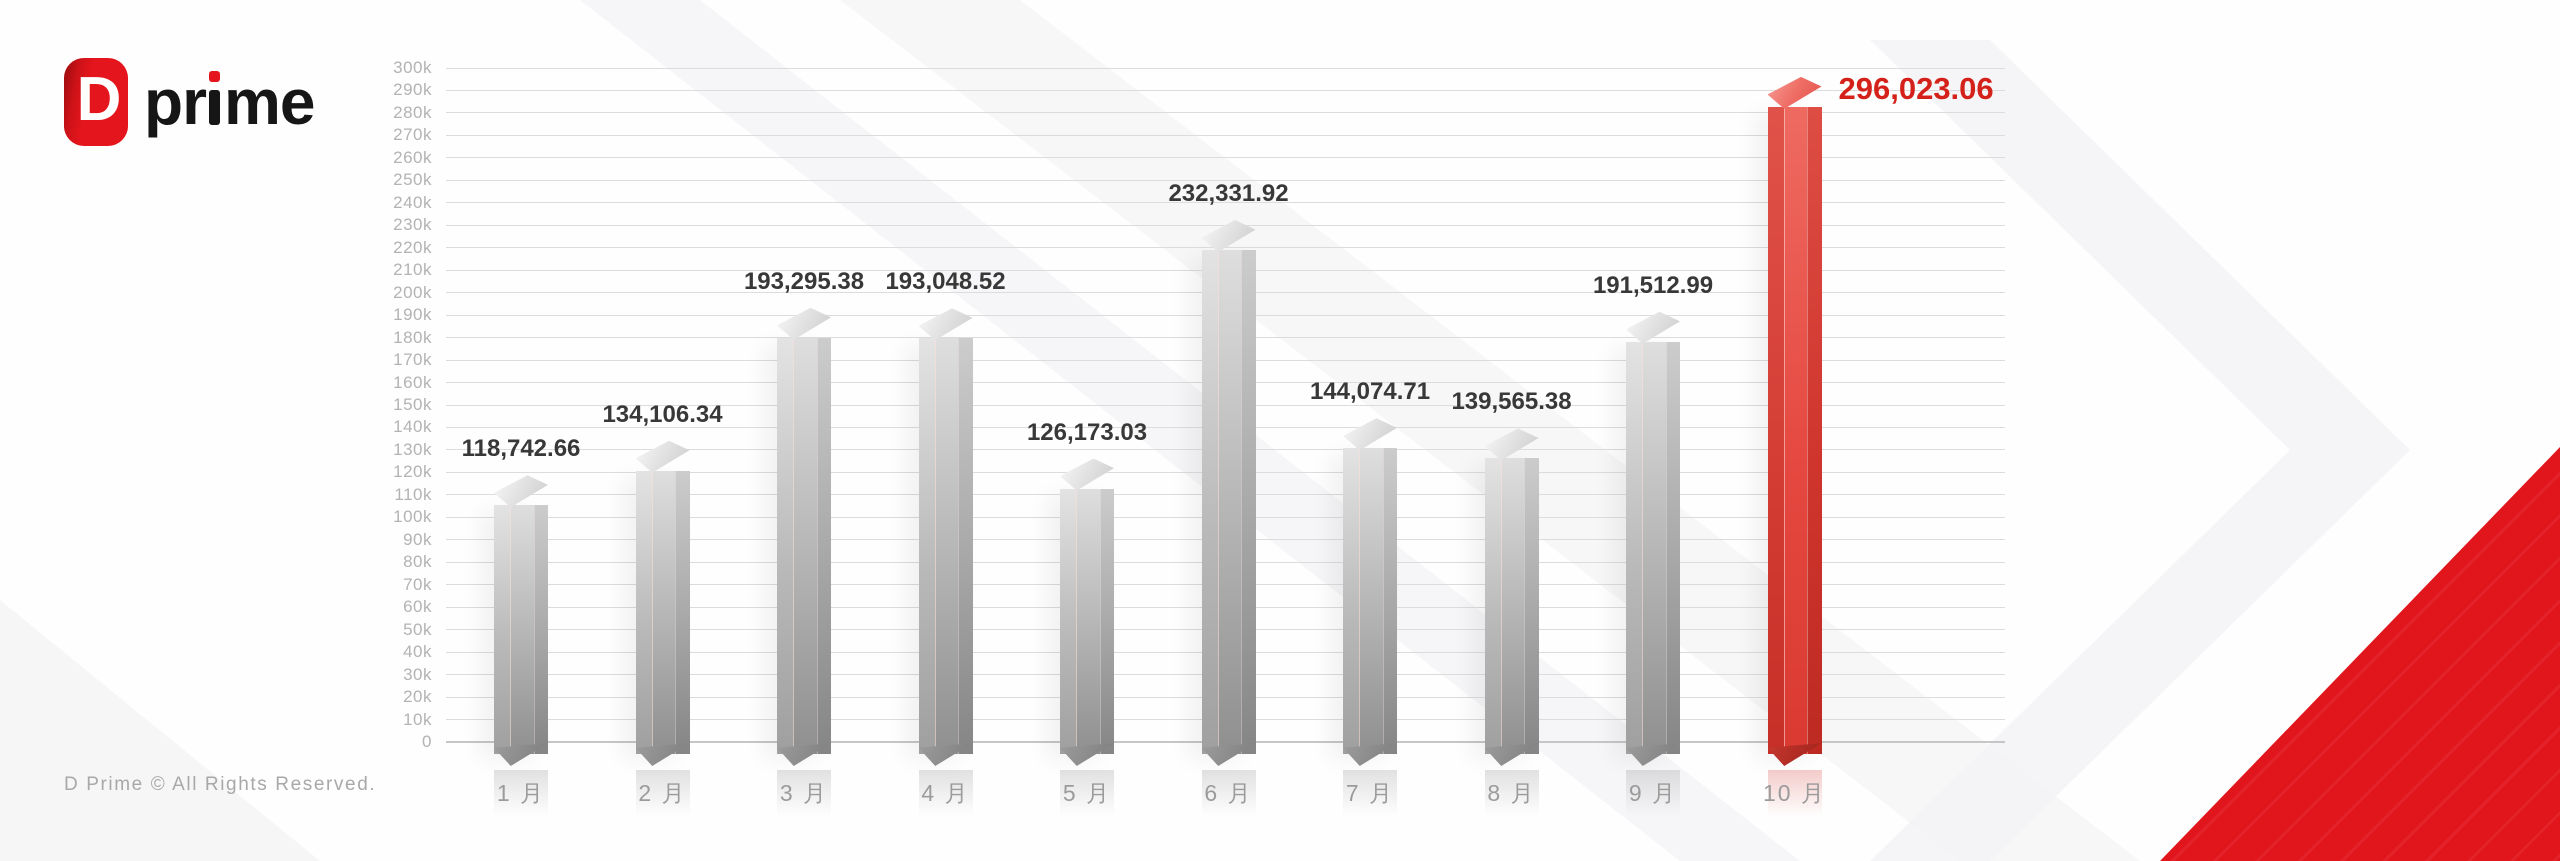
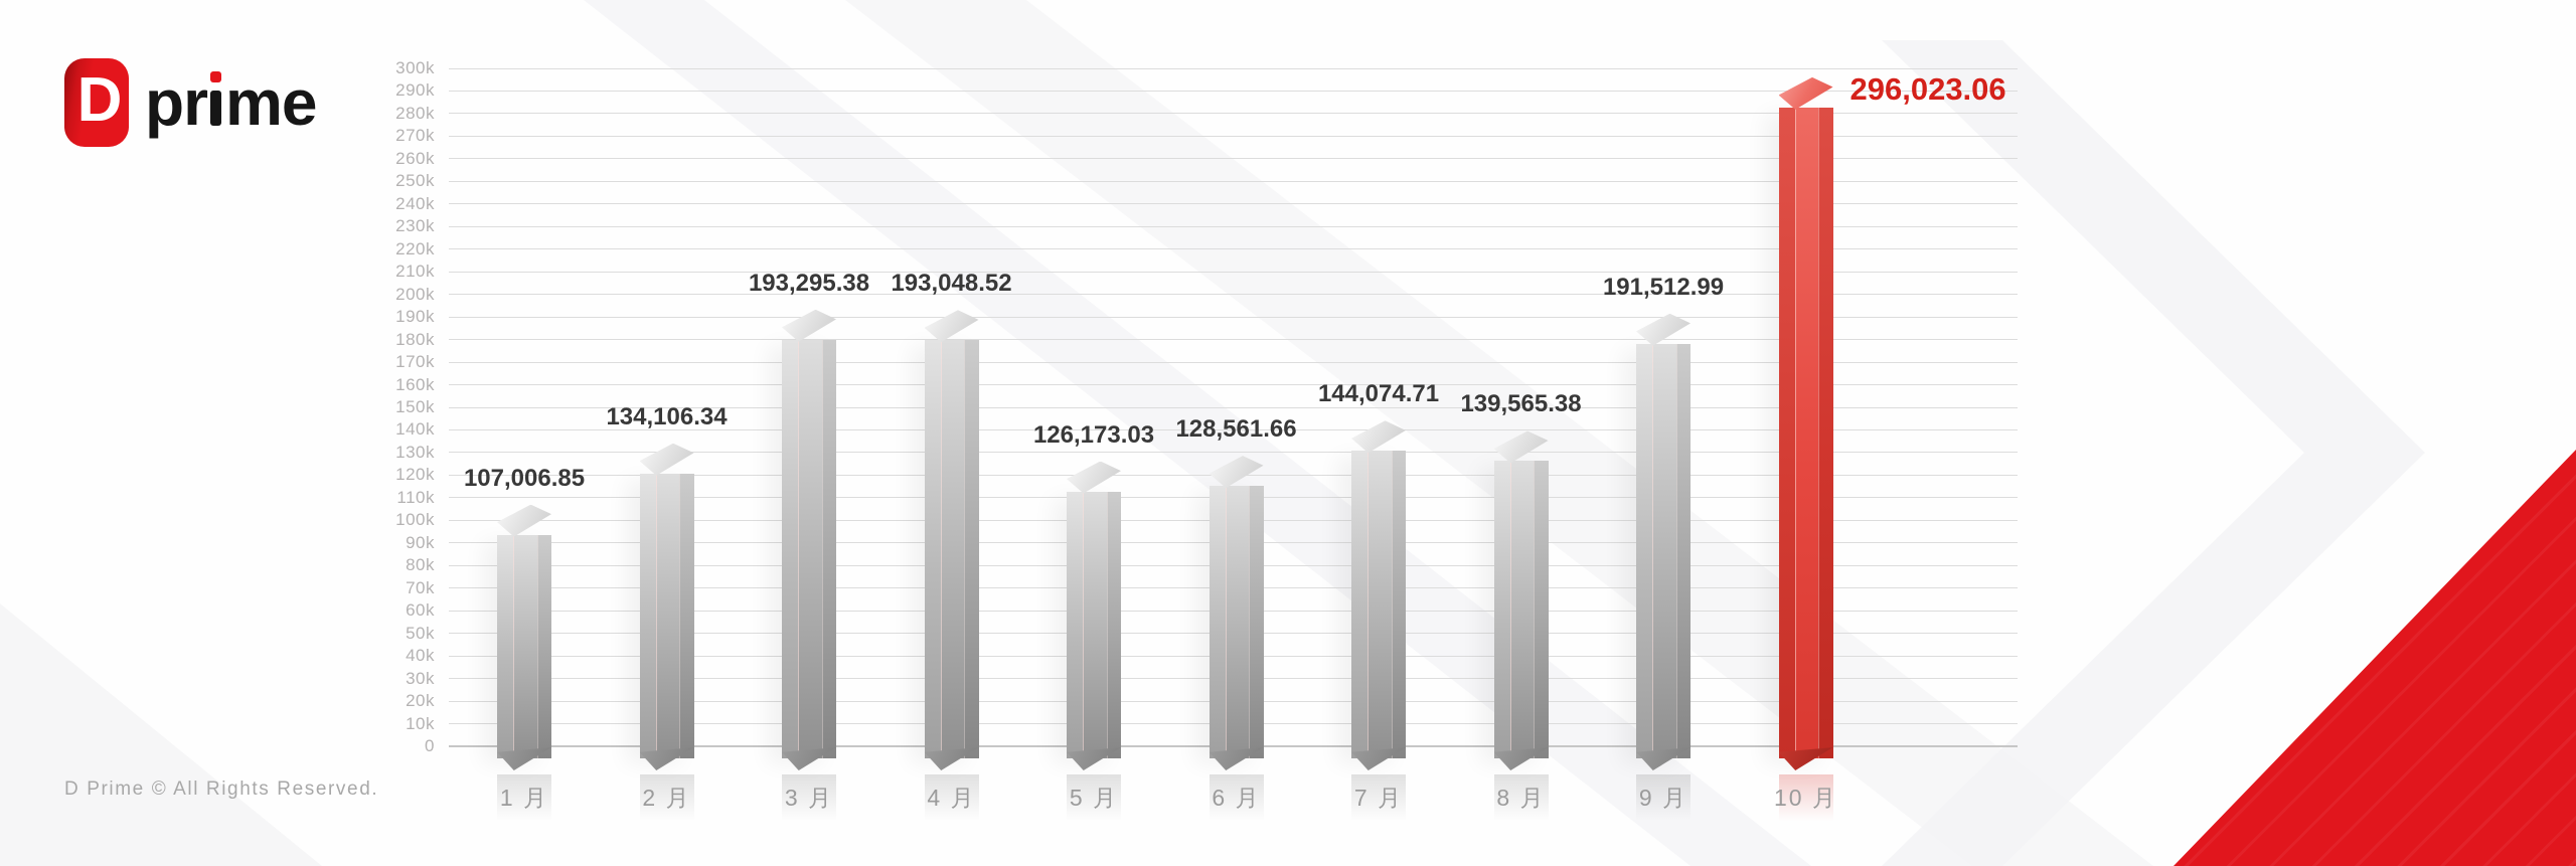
1 月: 118,742.66 -> 107,006.85
6 月: 232,331.92 -> 128,561.66
